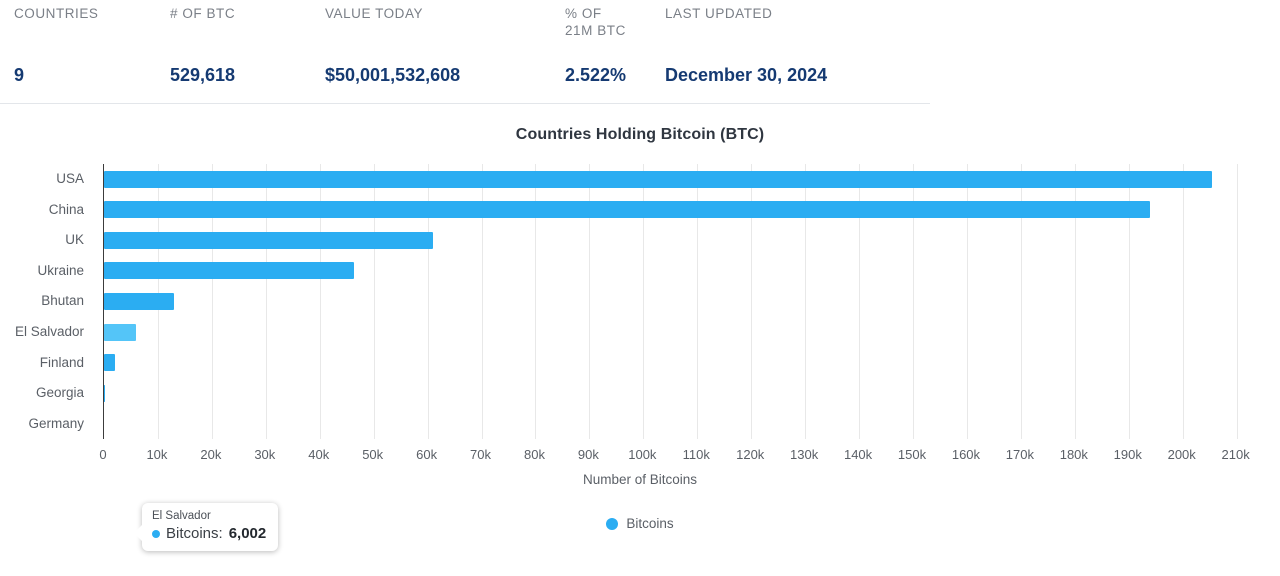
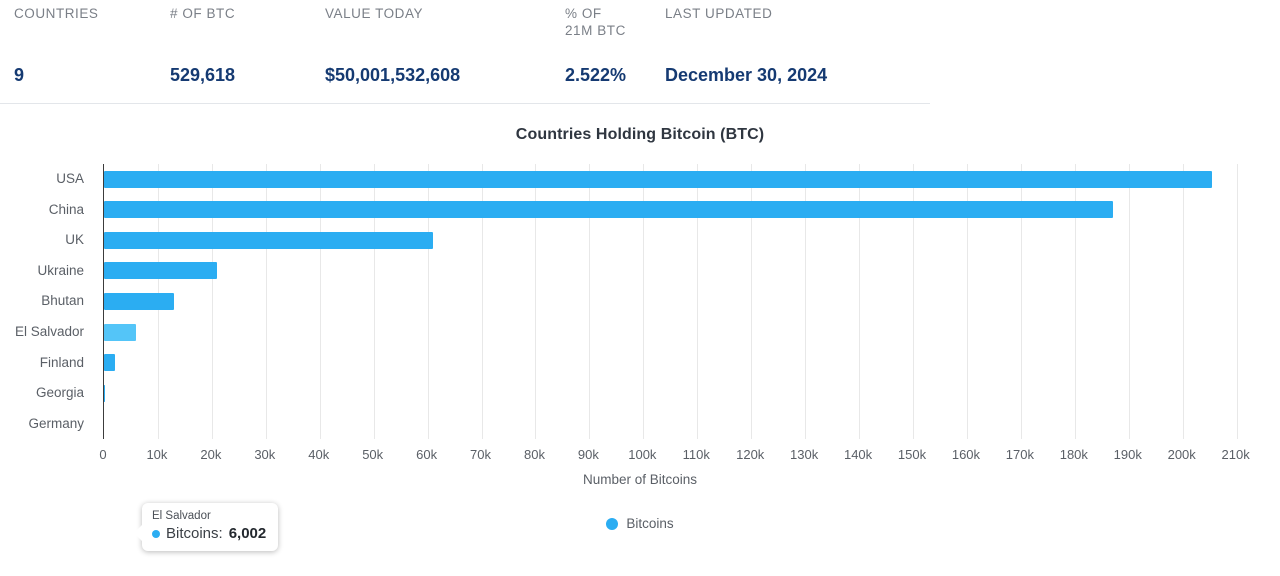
China: 194k -> 187k
Ukraine: 46k -> 21k
